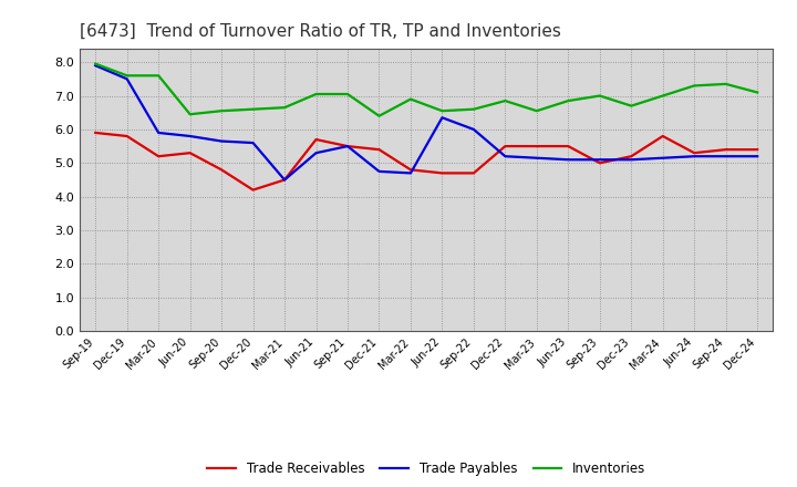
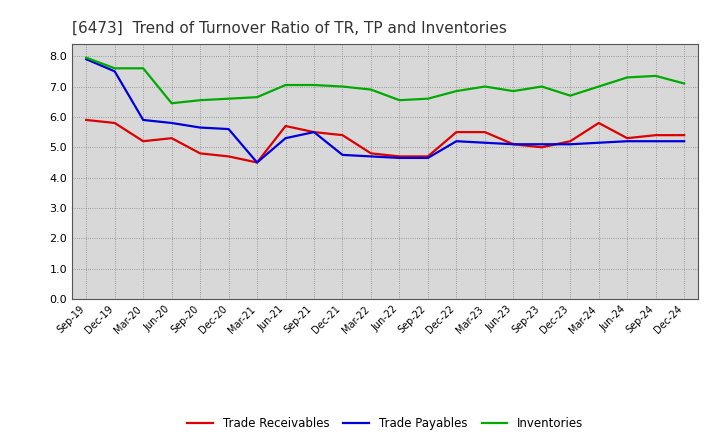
Trade Receivables/Dec-20: 4.2 -> 4.7
Inventories/Dec-21: 6.40 -> 7.00
Trade Payables/Jun-22: 6.35 -> 4.65
Trade Payables/Sep-22: 6.00 -> 4.65
Inventories/Mar-23: 6.55 -> 7.00
Trade Receivables/Jun-23: 5.5 -> 5.1
